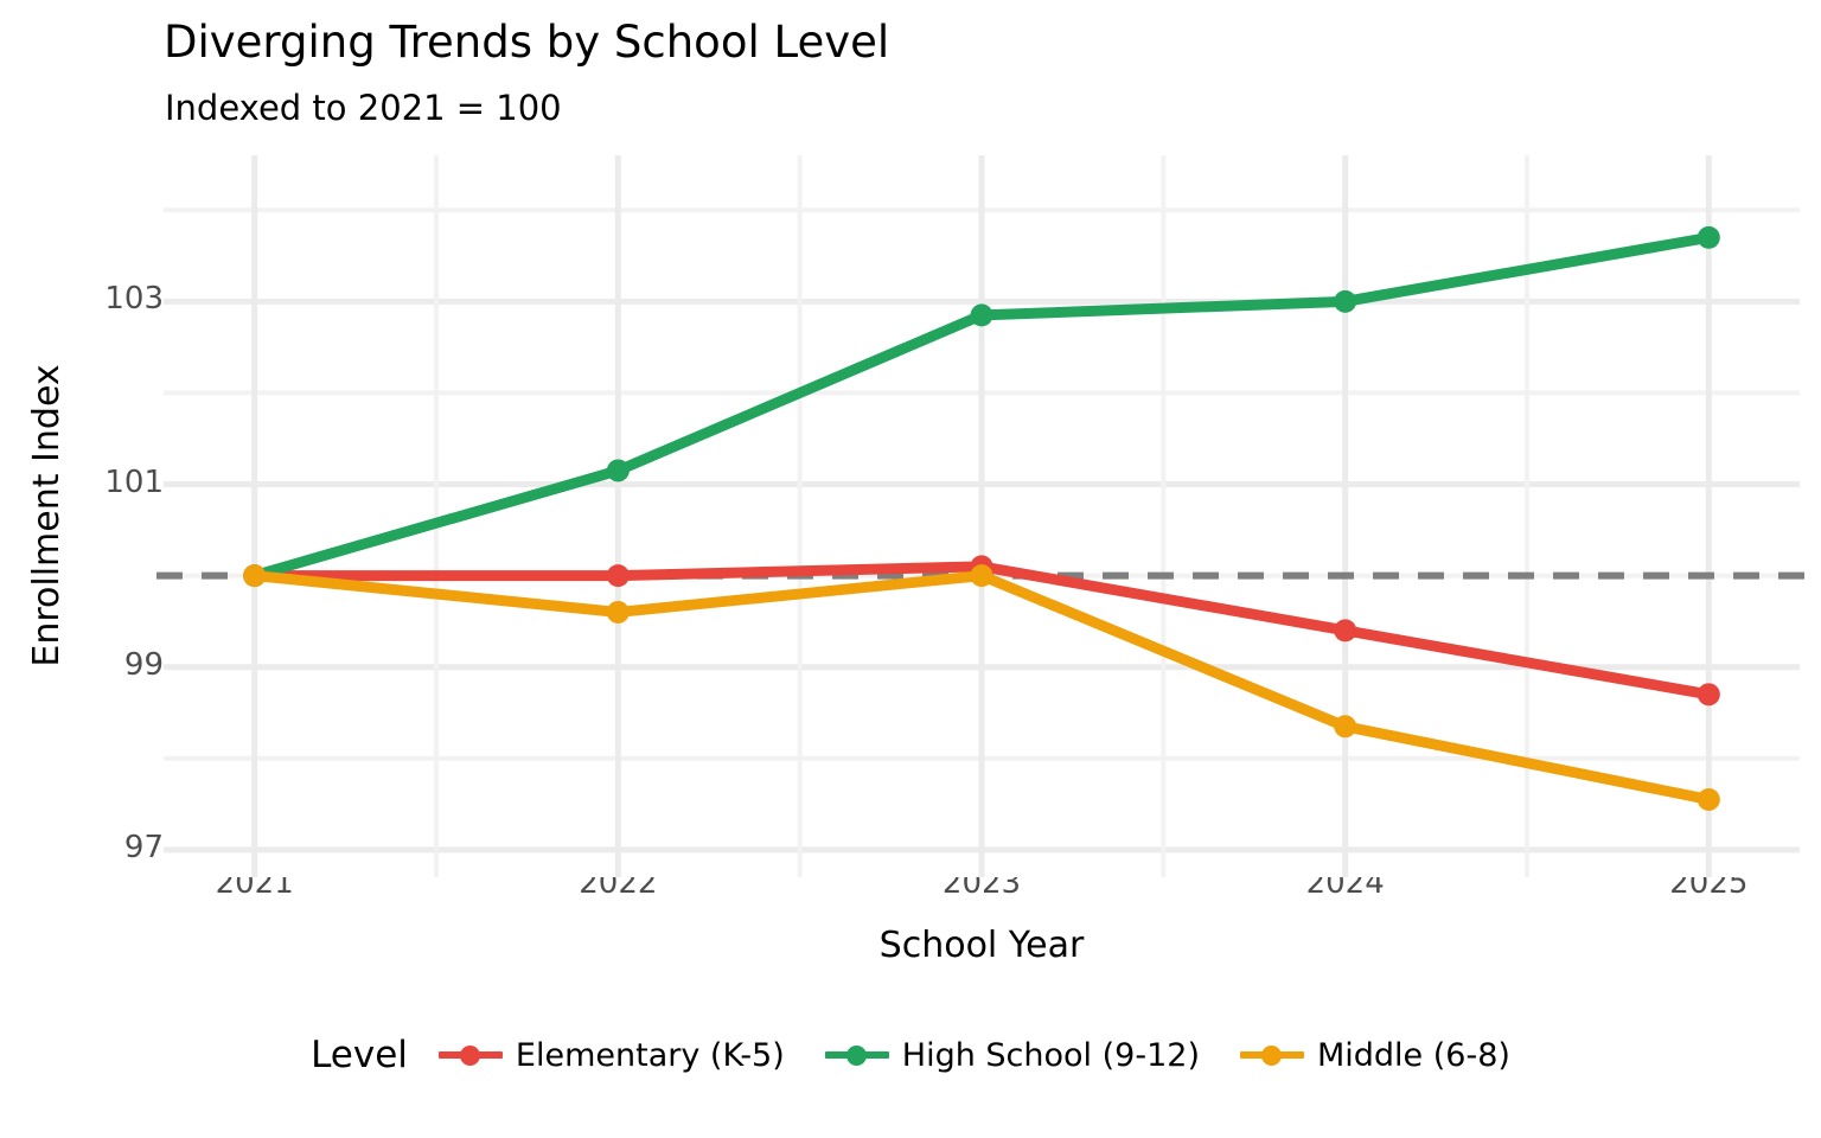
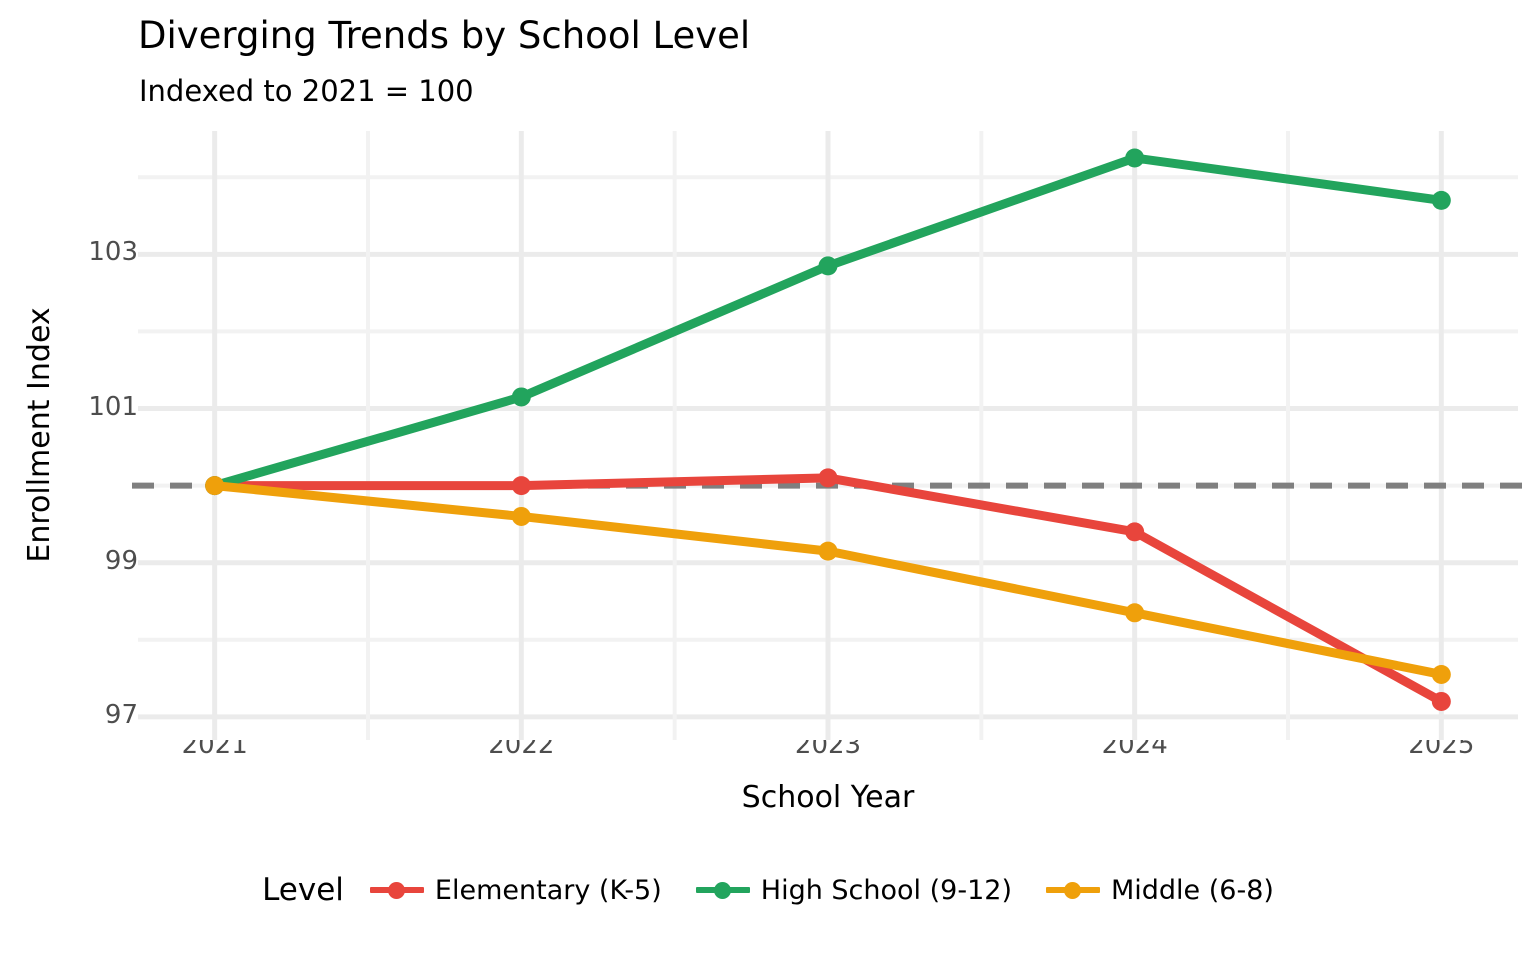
Middle (6-8)/2023: 100.0 -> 99.2
High School (9-12)/2024: 103.0 -> 104.2
Elementary (K-5)/2025: 98.7 -> 97.2
